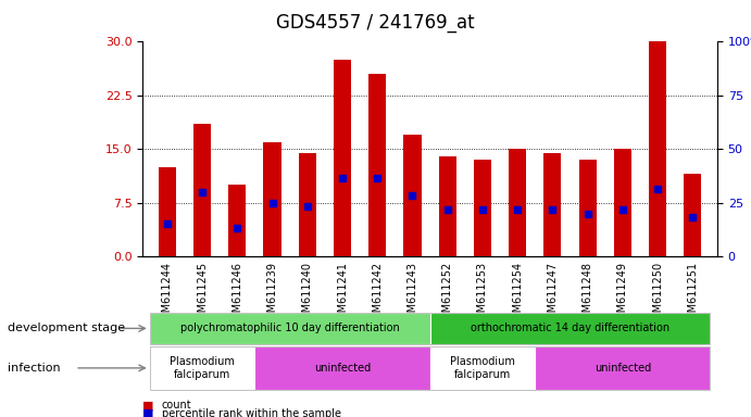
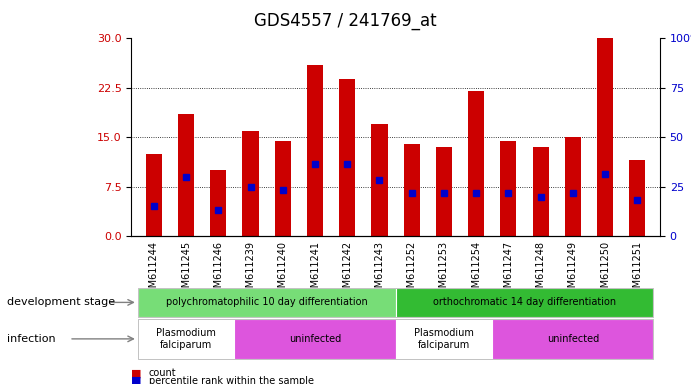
GSM611241: 27.5 -> 26.0
GSM611242: 25.5 -> 23.8
GSM611254: 15.0 -> 22.0
